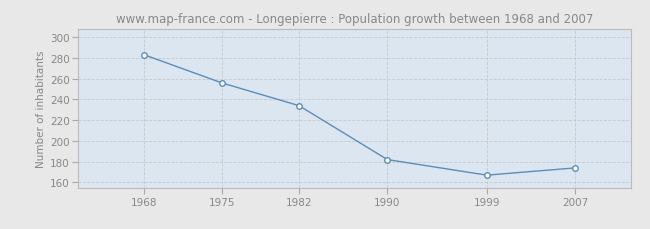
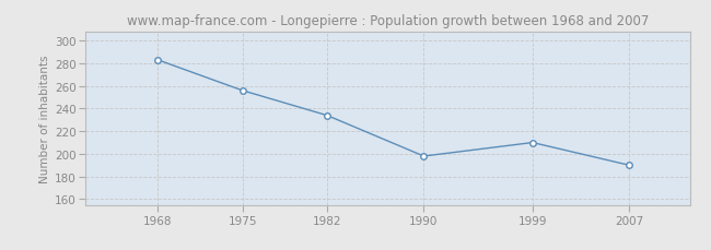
1990: 182 -> 198
1999: 167 -> 210
2007: 174 -> 190
